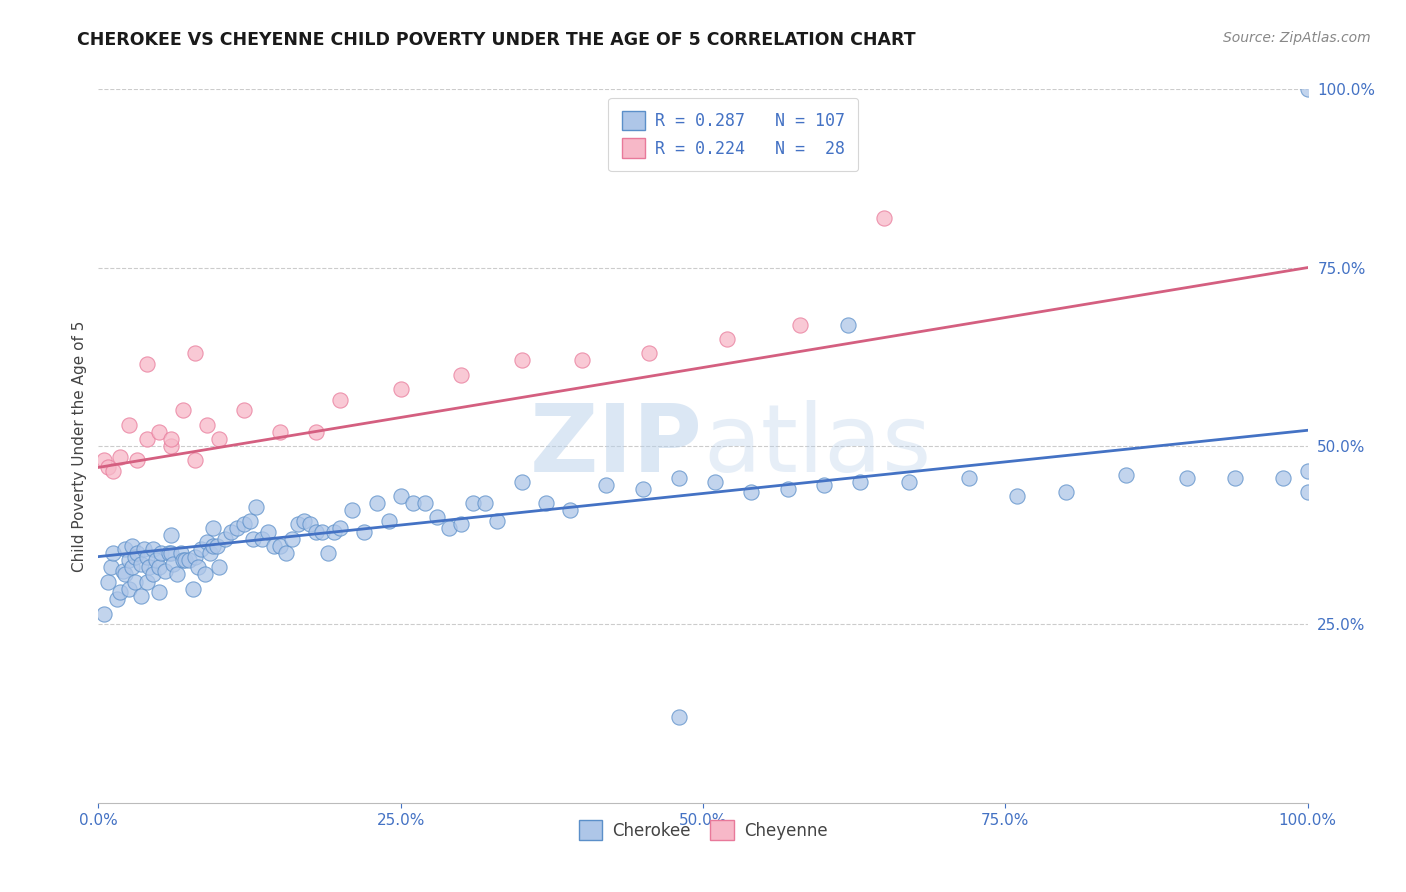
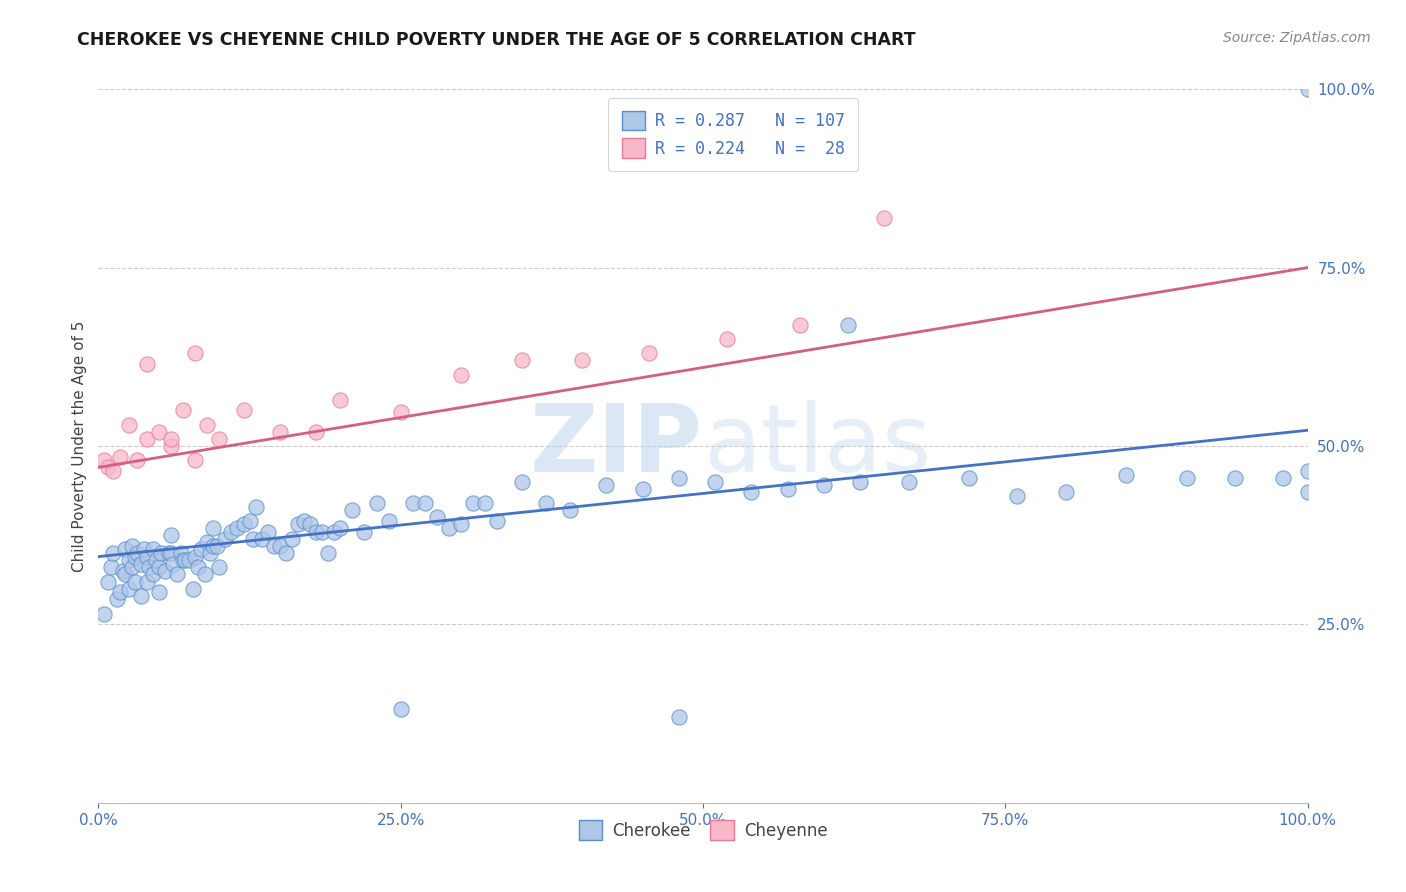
Cherokee/25.0%: 43.0% -> 13.2%
Cheyenne/25.0%: 58.0% -> 54.8%
